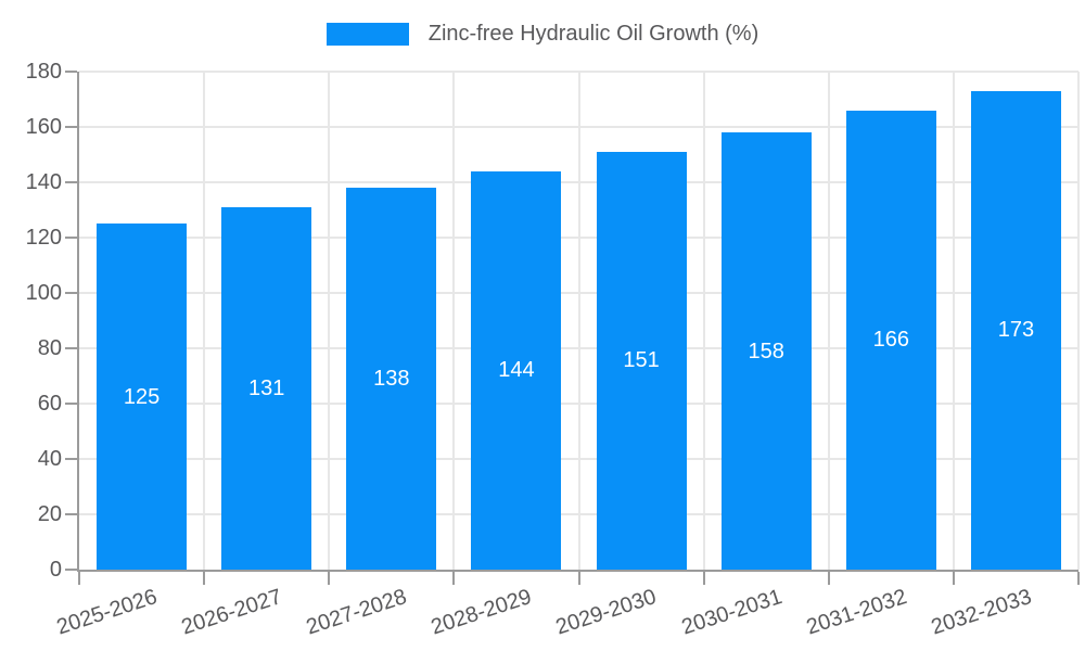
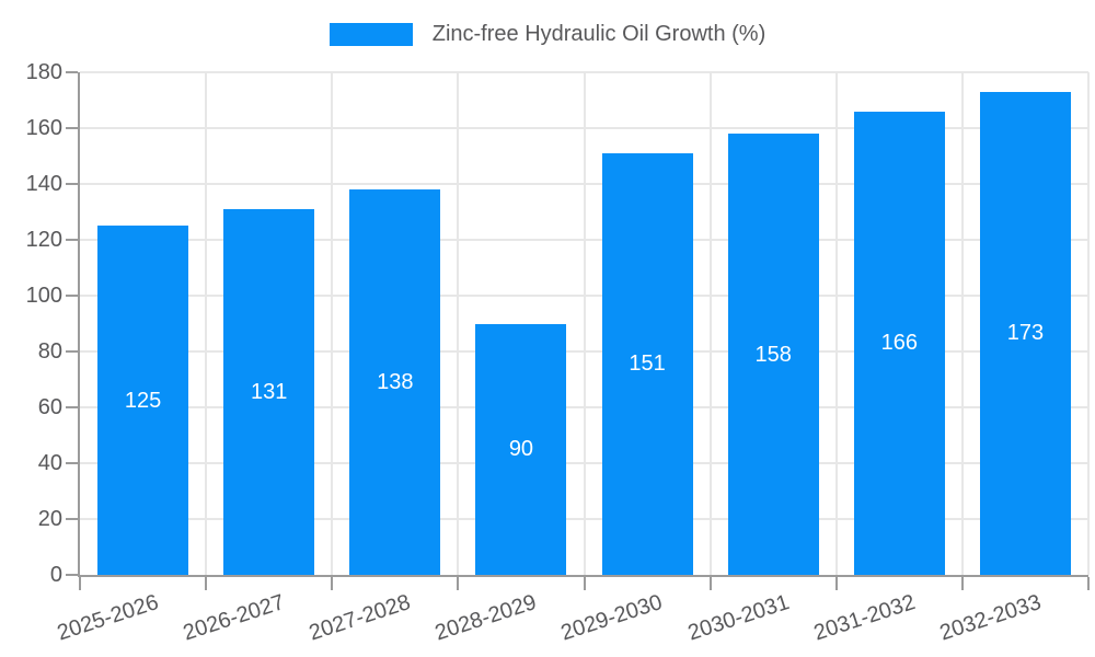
2028-2029: 144 -> 90
